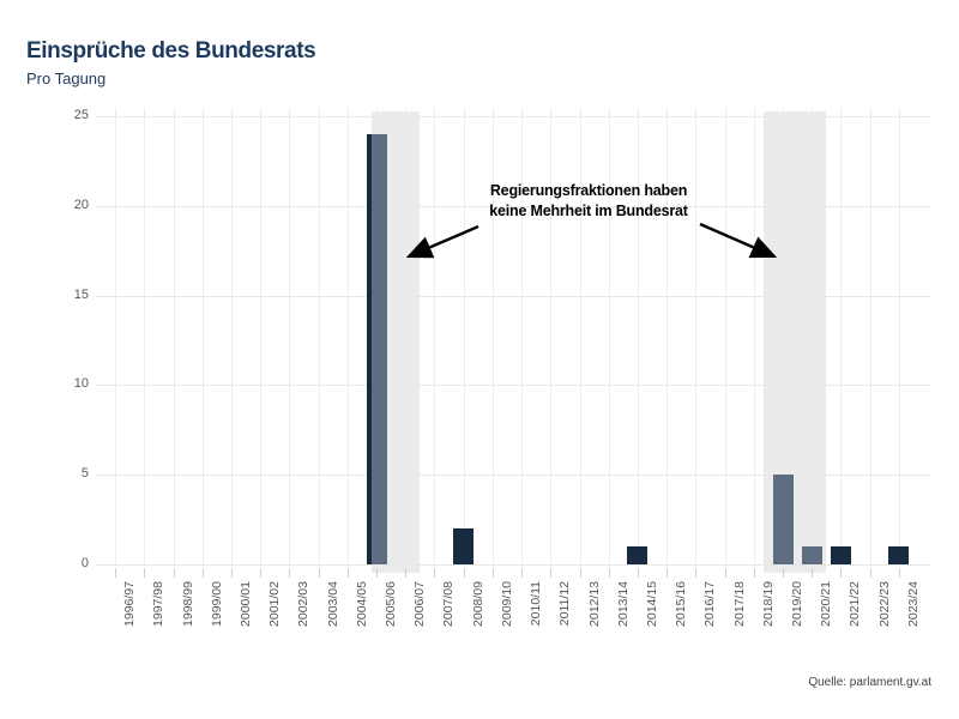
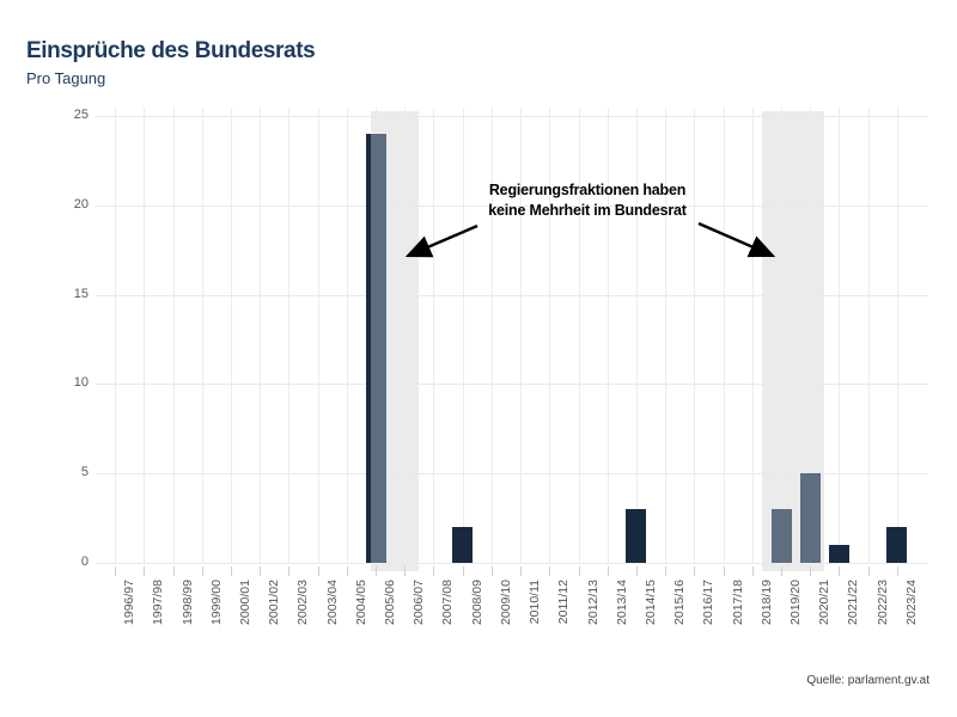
2014/15: 1 -> 3
2019/20: 5 -> 3
2020/21: 1 -> 5
2023/24: 1 -> 2
